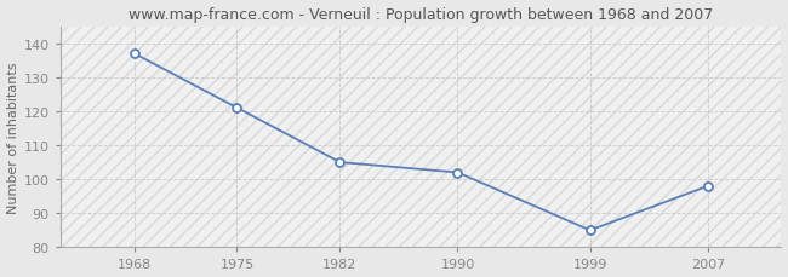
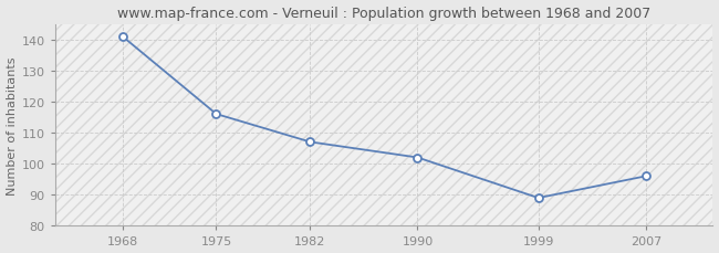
1968: 137 -> 141
1975: 121 -> 116
1982: 105 -> 107
1999: 85 -> 89
2007: 98 -> 96
